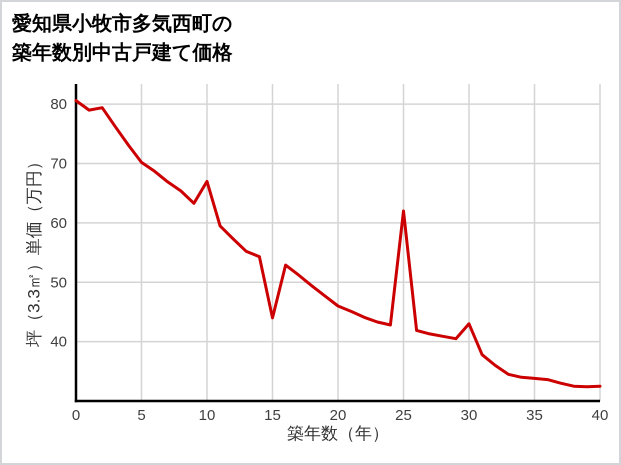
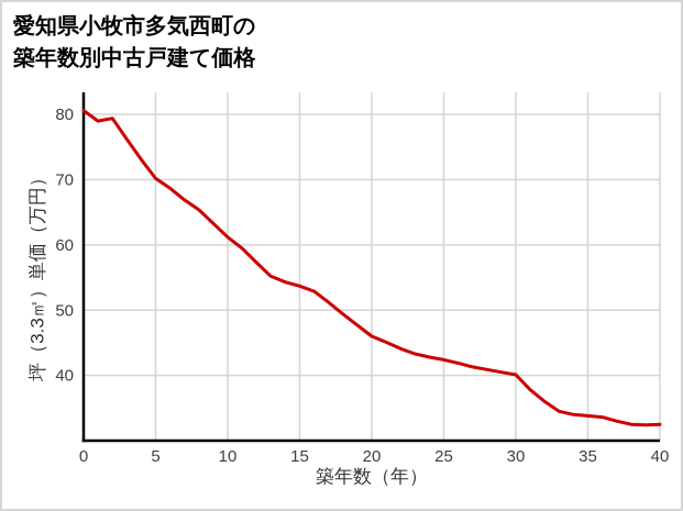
10: 67 -> 61
15: 44 -> 54
25: 62 -> 42
30: 43 -> 40
